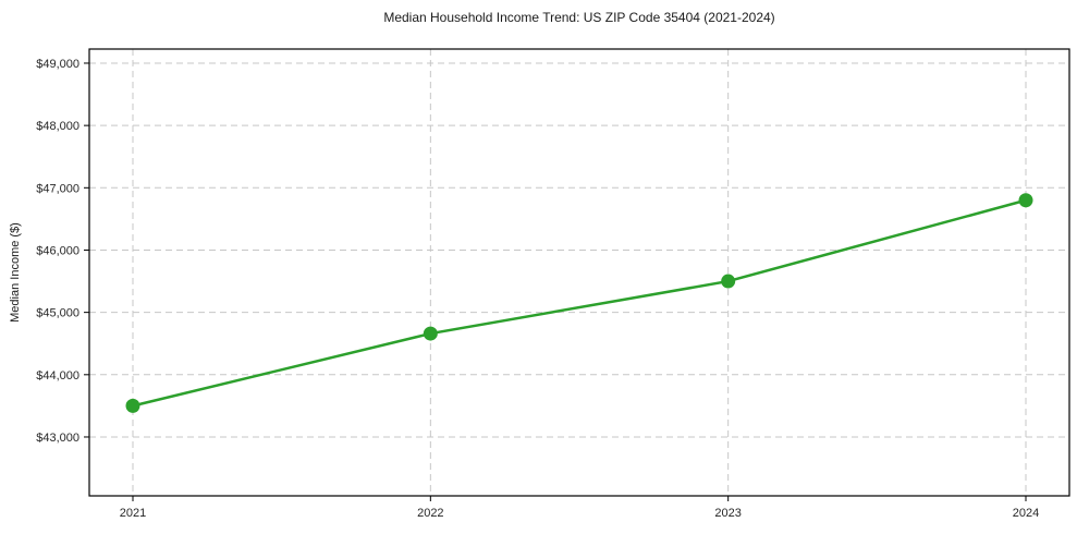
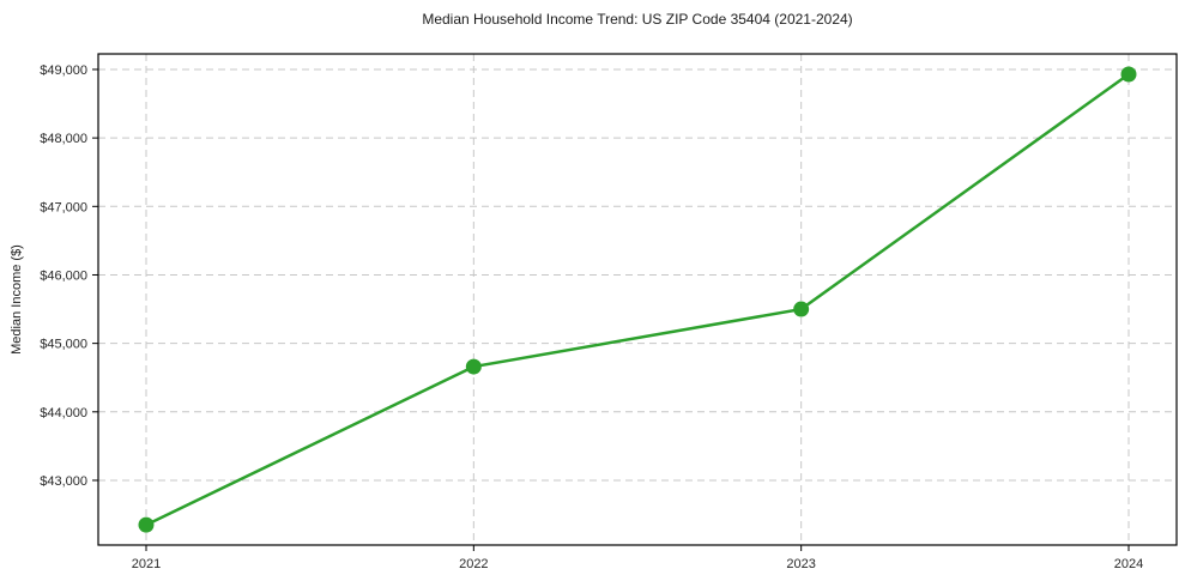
2021: $43500 -> $42400
2024: $46800 -> $48900
